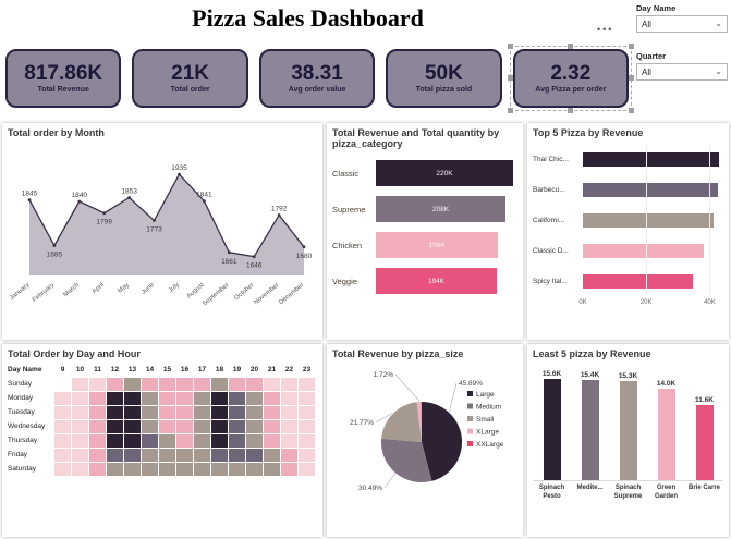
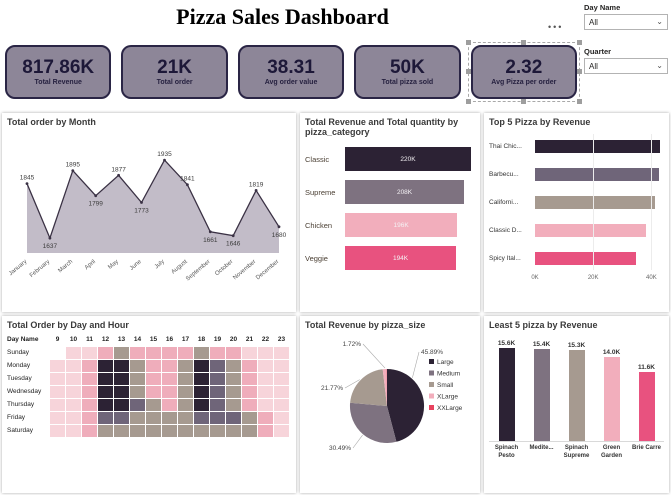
Total order by Month/February: 1685 -> 1637
Total order by Month/March: 1840 -> 1895
Total order by Month/May: 1853 -> 1877
Total order by Month/November: 1792 -> 1819
